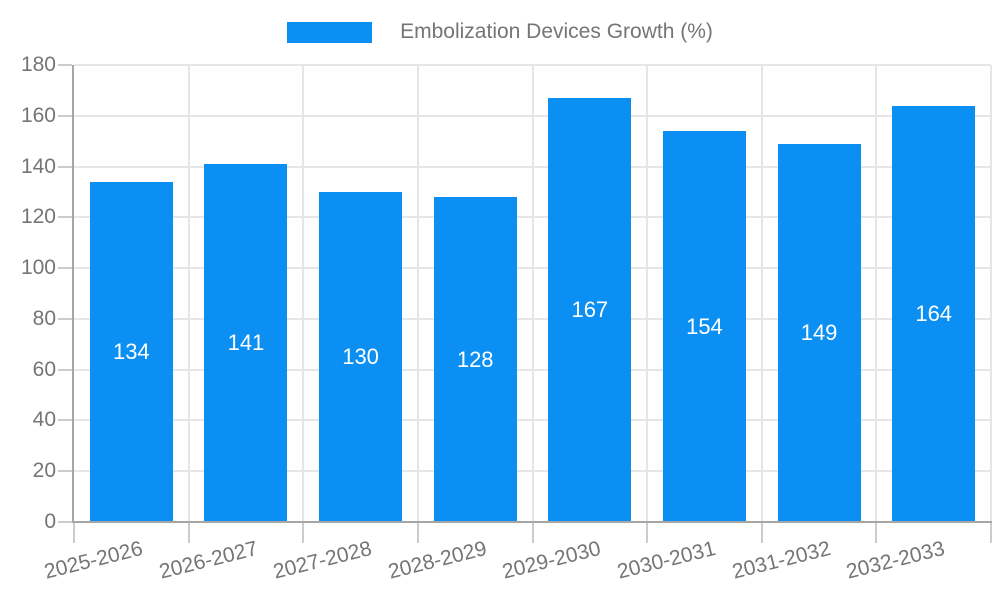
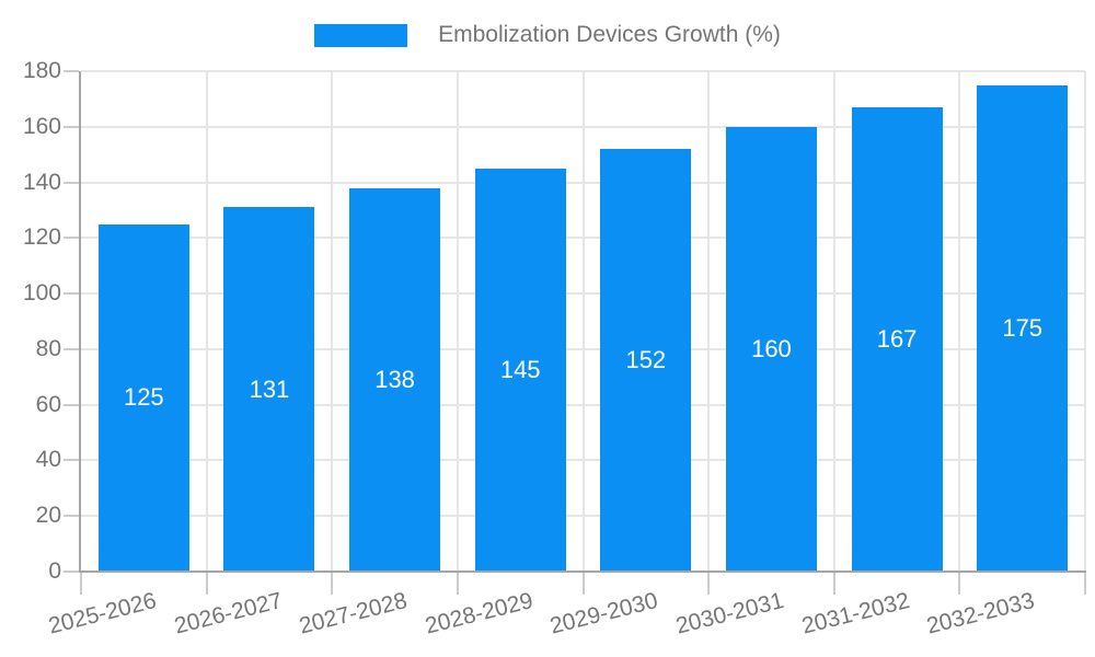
2025-2026: 134 -> 125
2026-2027: 141 -> 131
2027-2028: 130 -> 138
2028-2029: 128 -> 145
2029-2030: 167 -> 152
2030-2031: 154 -> 160
2031-2032: 149 -> 167
2032-2033: 164 -> 175
